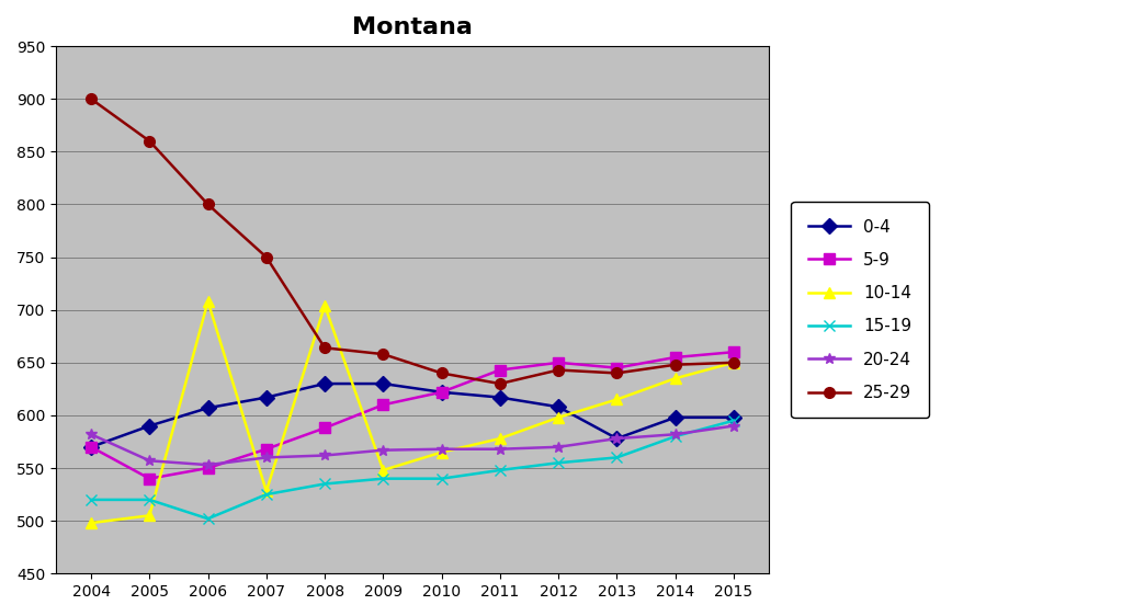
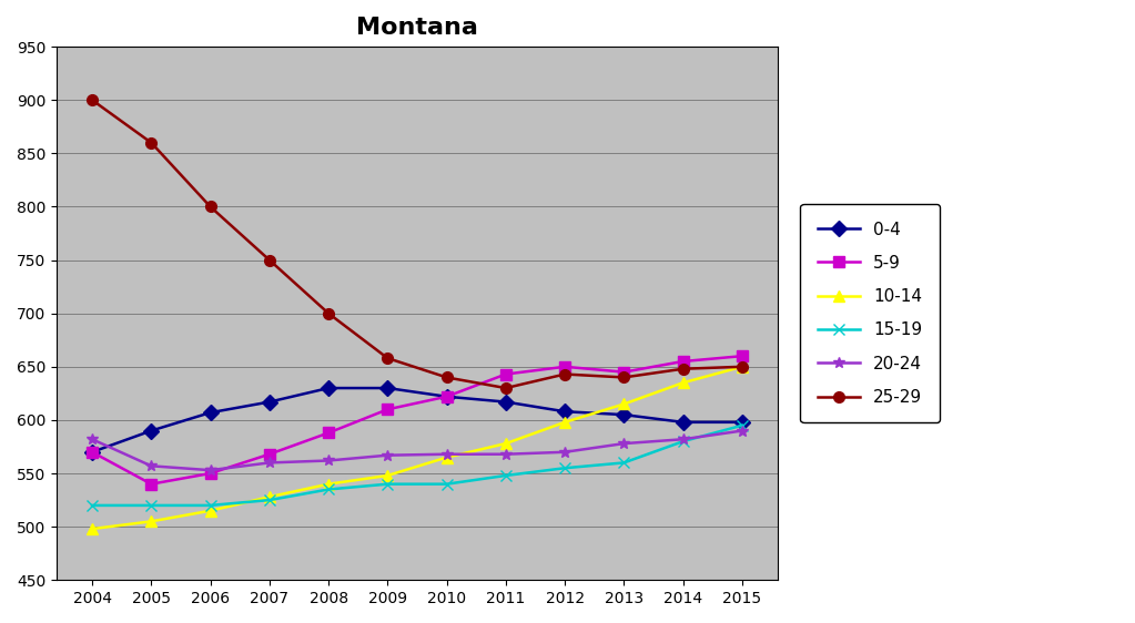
10-14/2006: 708 -> 515
15-19/2006: 502 -> 520
10-14/2008: 704 -> 540
25-29/2008: 664 -> 700
0-4/2013: 578 -> 605
